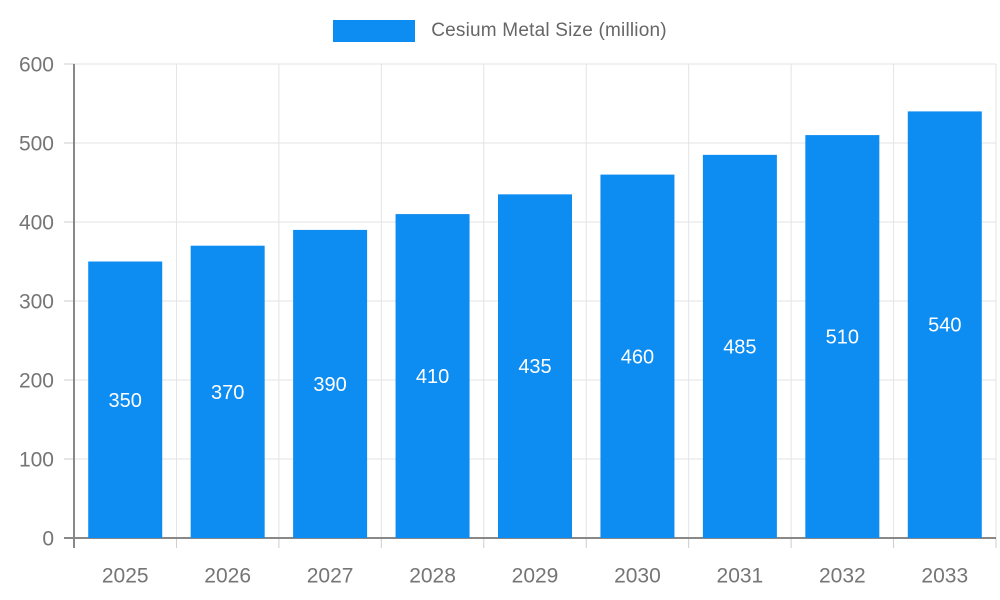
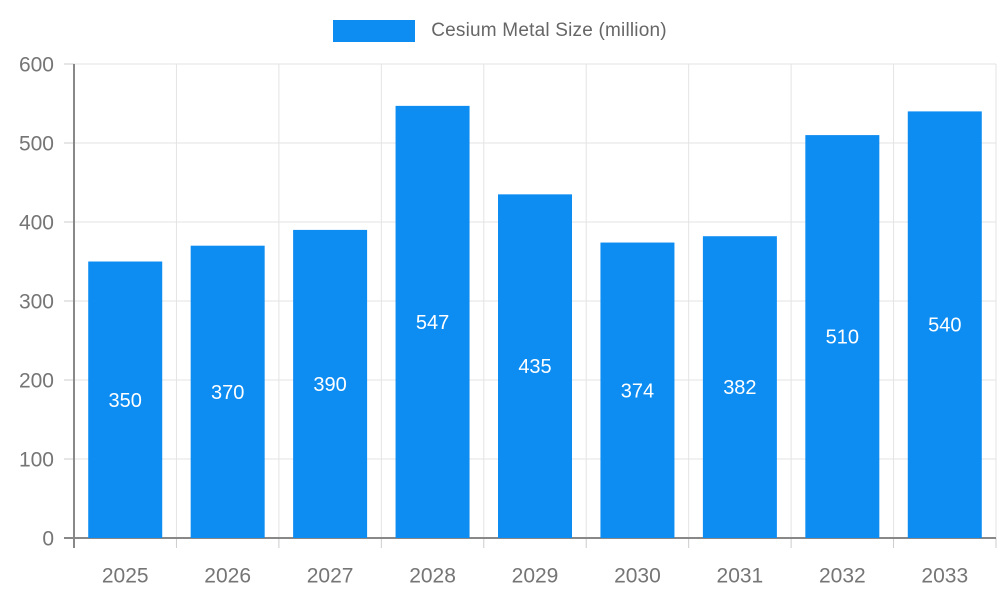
2028: 410 -> 547
2030: 460 -> 374
2031: 485 -> 382
